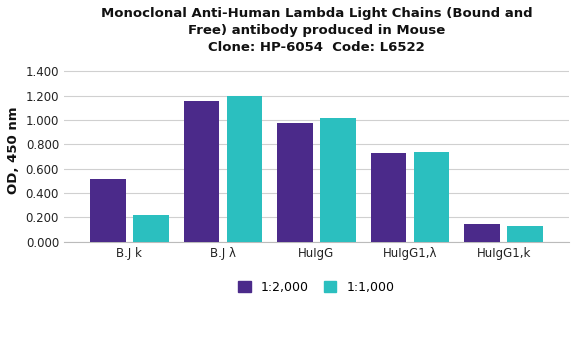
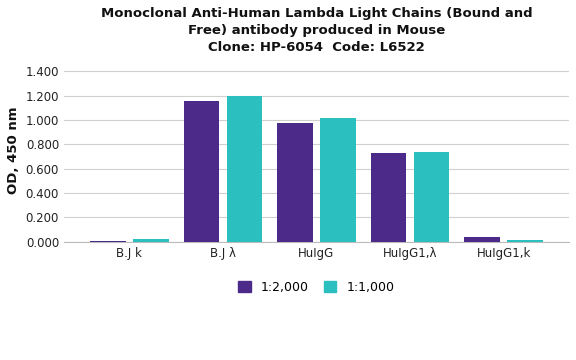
1:2,000/B.J k: 0.52 -> 0.01
1:1,000/B.J k: 0.22 -> 0.02
1:2,000/HuIgG1,k: 0.15 -> 0.04
1:1,000/HuIgG1,k: 0.13 -> 0.01
